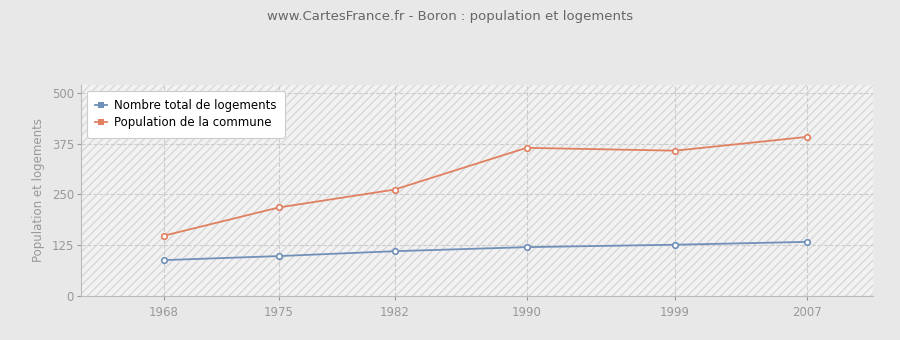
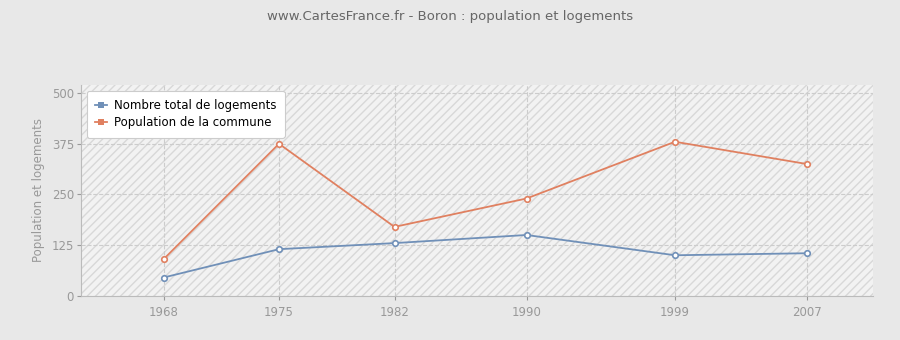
Nombre total de logements/1968: 88 -> 45
Population de la commune/1968: 148 -> 90
Nombre total de logements/1975: 98 -> 115
Population de la commune/1975: 218 -> 375
Nombre total de logements/1982: 110 -> 130
Population de la commune/1982: 262 -> 170
Nombre total de logements/1990: 120 -> 150
Population de la commune/1990: 365 -> 240
Nombre total de logements/1999: 126 -> 100
Population de la commune/1999: 358 -> 380
Nombre total de logements/2007: 133 -> 105
Population de la commune/2007: 392 -> 325
